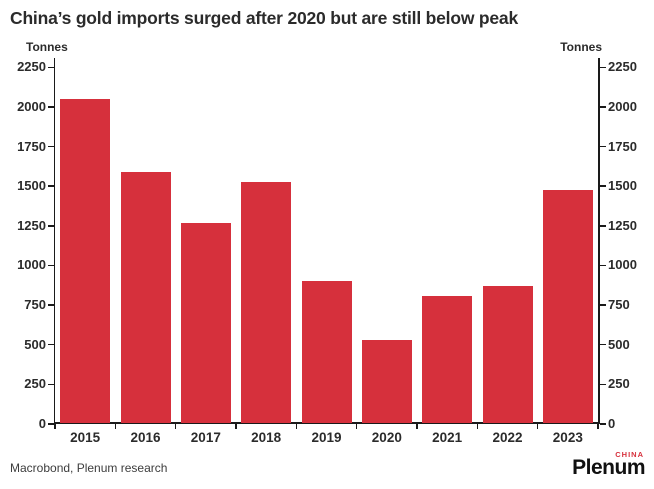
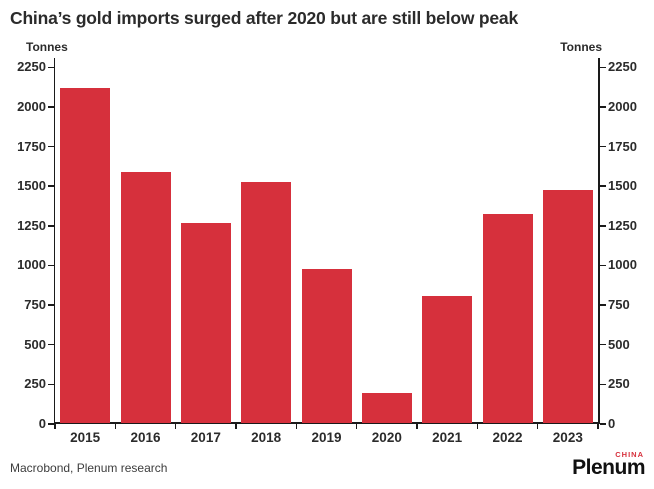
2015: 2050 -> 2120
2019: 900 -> 980
2020: 530 -> 200
2022: 870 -> 1320
